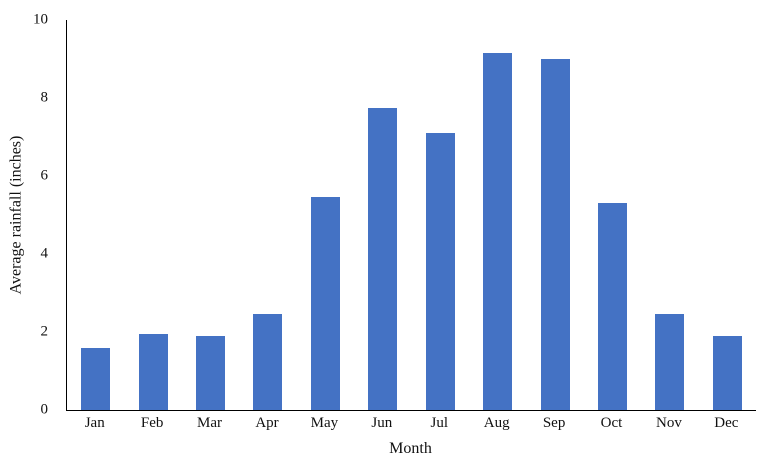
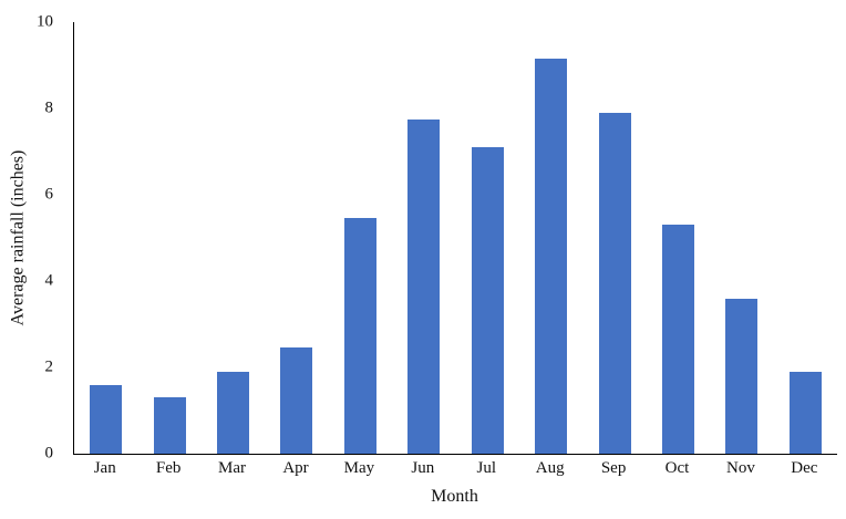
Feb: 1.9 -> 1.3
Sep: 9.0 -> 7.9
Nov: 2.5 -> 3.6
